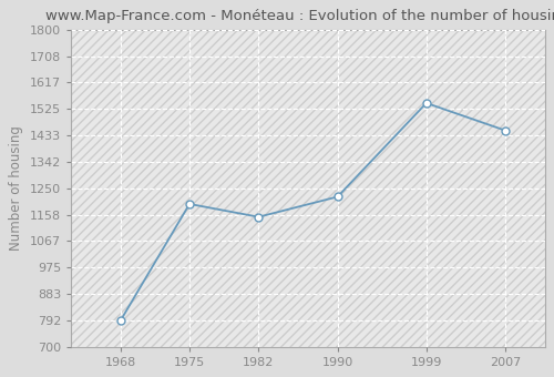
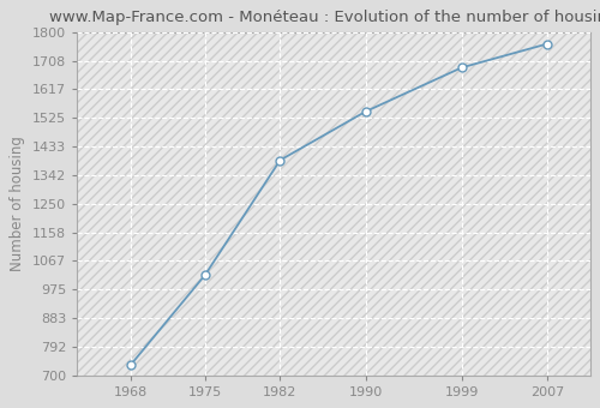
1968: 790 -> 732
1975: 1195 -> 1022
1982: 1150 -> 1389
1990: 1220 -> 1545
1999: 1545 -> 1686
2007: 1450 -> 1762
